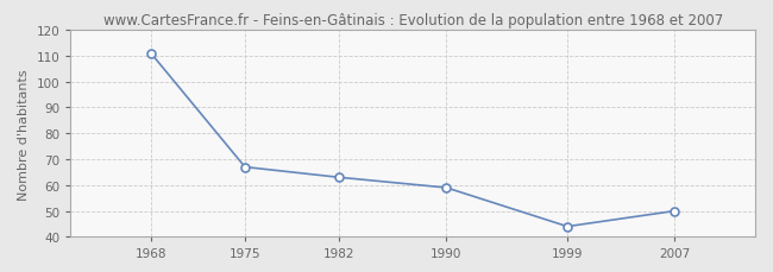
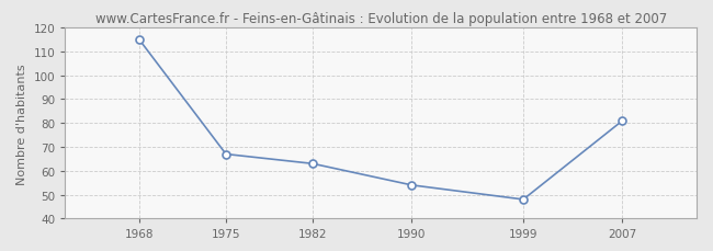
1968: 111 -> 115
1990: 59 -> 54
1999: 44 -> 48
2007: 50 -> 81
